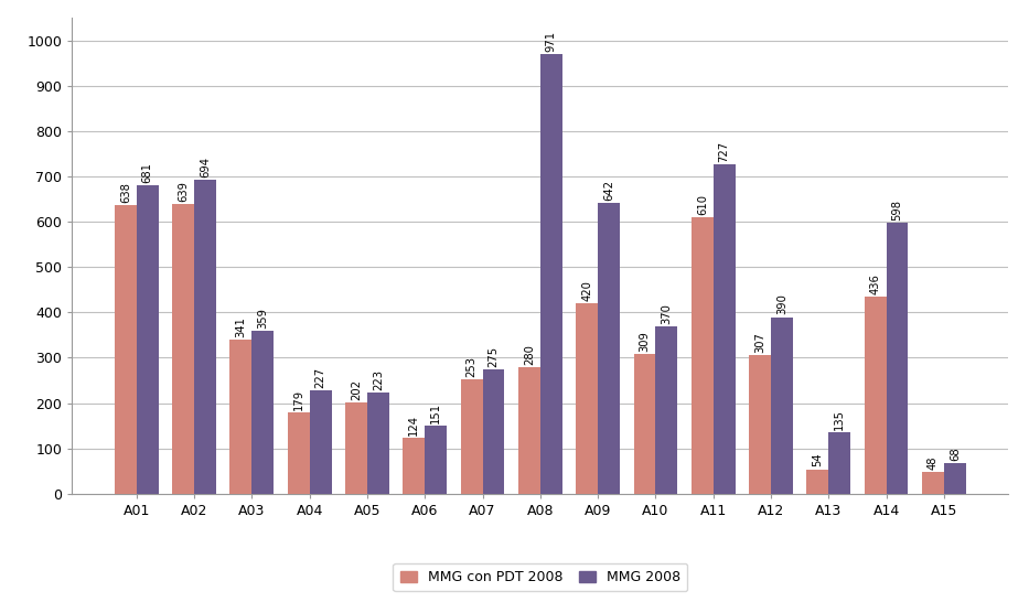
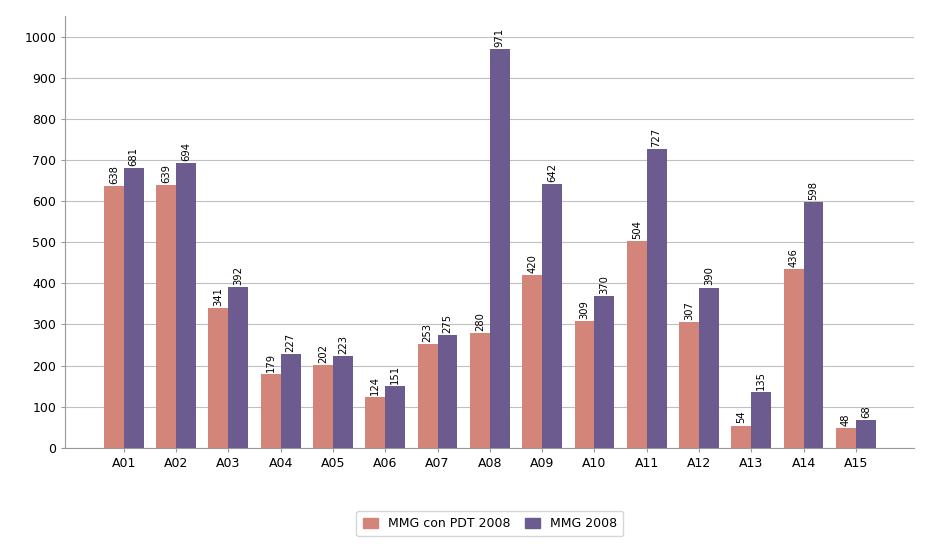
MMG 2008/A03: 359 -> 392
MMG con PDT 2008/A11: 610 -> 504
